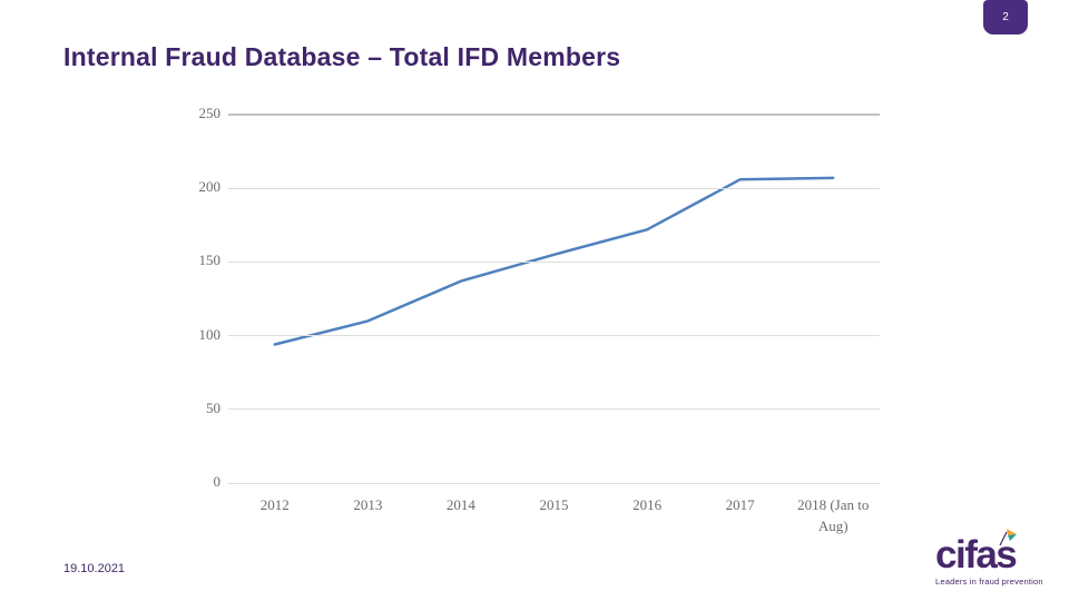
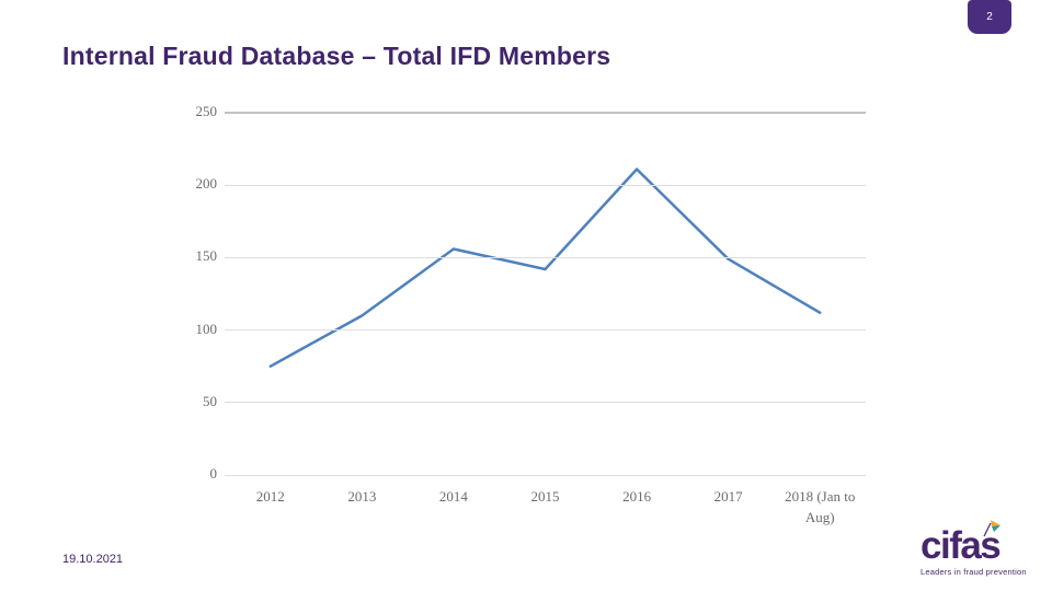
2012: 94 -> 75
2014: 137 -> 156
2015: 155 -> 142
2016: 172 -> 211
2017: 206 -> 149
2018 (Jan to Aug): 207 -> 112
